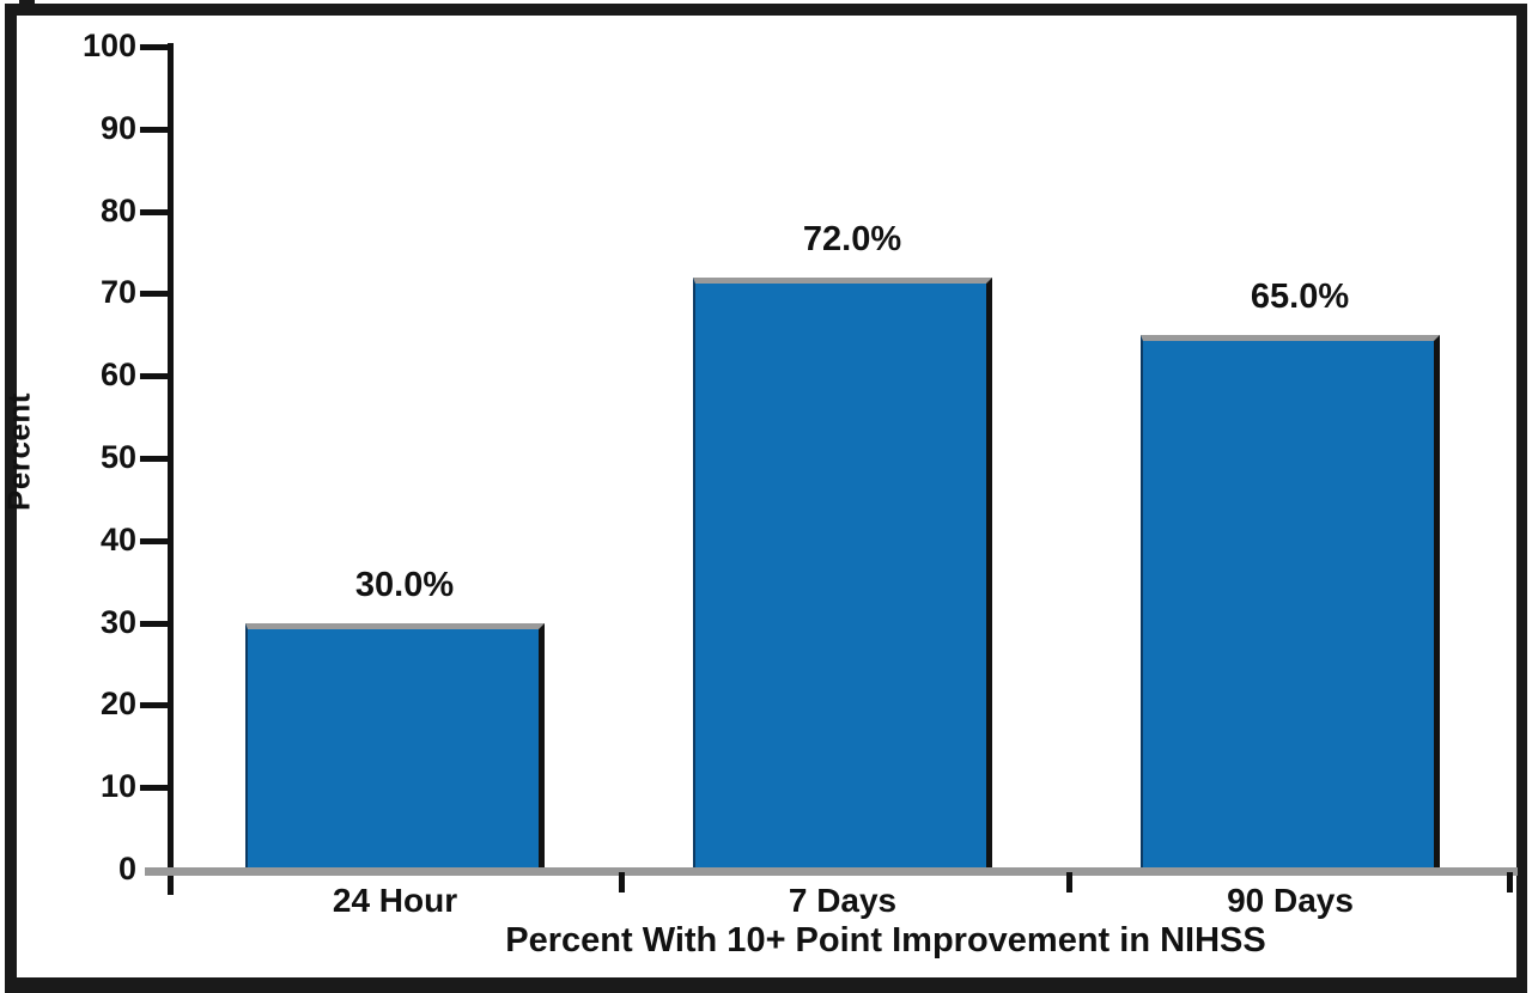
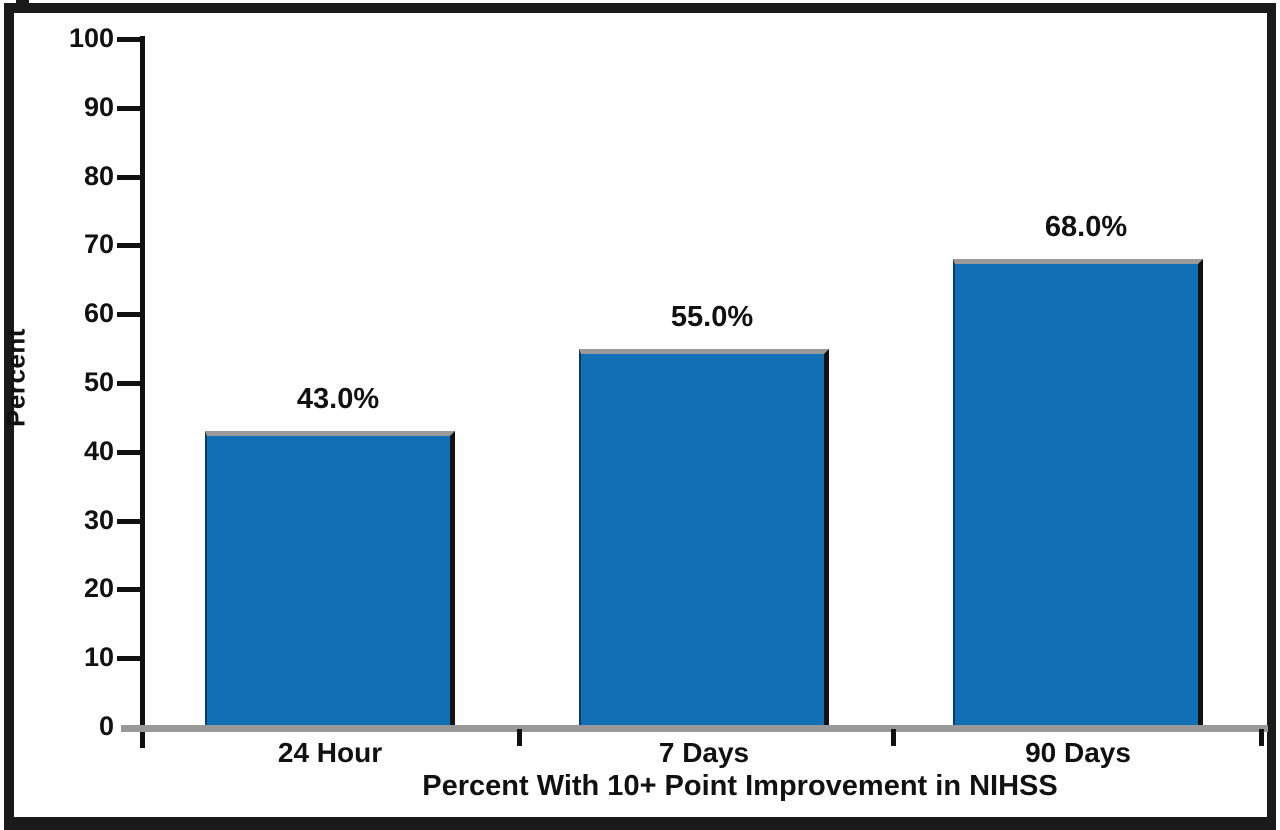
24 Hour: 30.0% -> 43.0%
7 Days: 72.0% -> 55.0%
90 Days: 65.0% -> 68.0%
